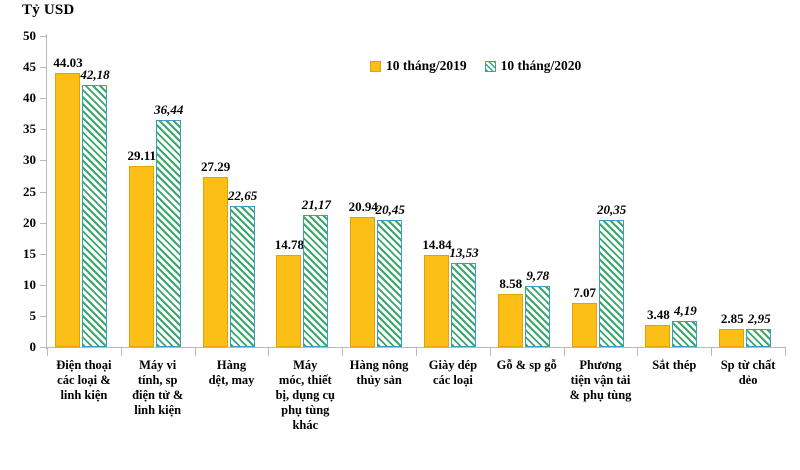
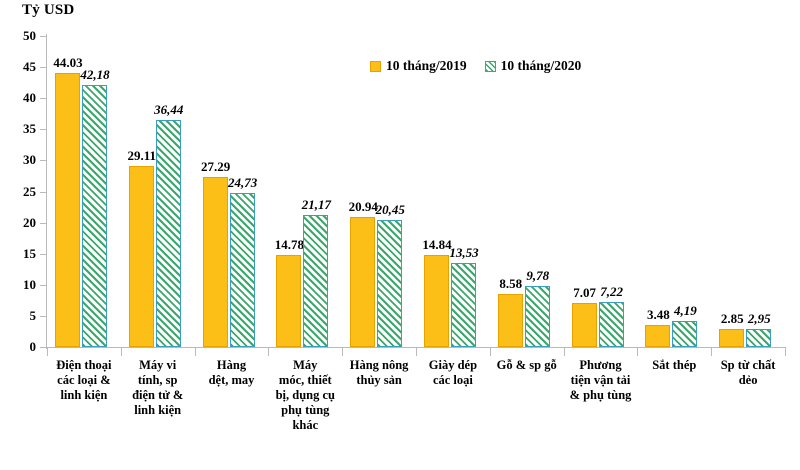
10 tháng/2020/Hàng dệt, may: 22,65 -> 24,73
10 tháng/2020/Phương tiện vận tải & phụ tùng: 20,35 -> 7,22
